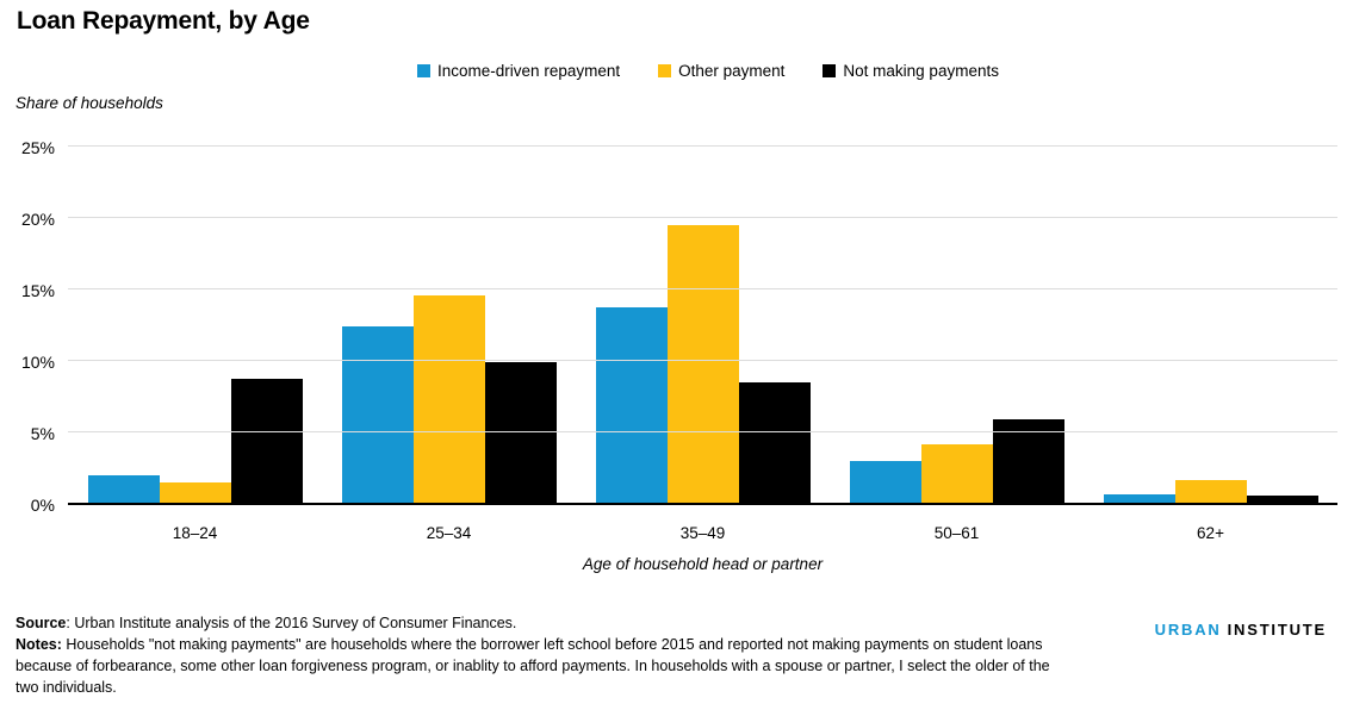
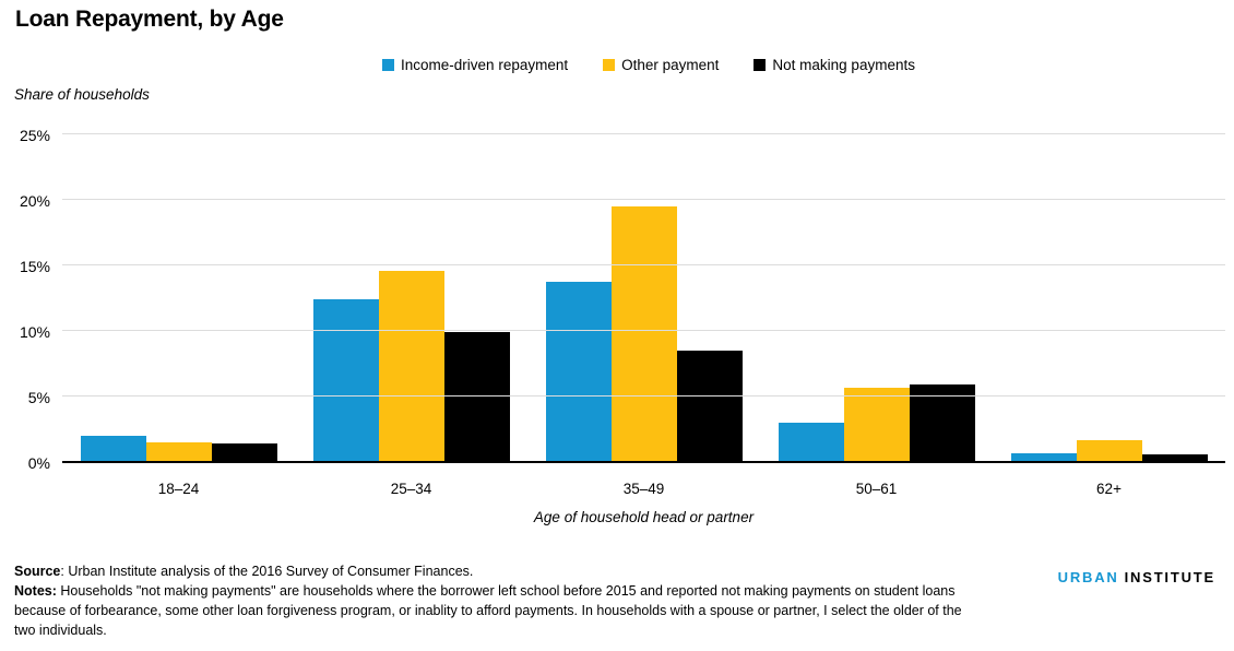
Not making payments/18–24: 8.7% -> 1.3%
Other payment/50–61: 4.1% -> 5.6%
